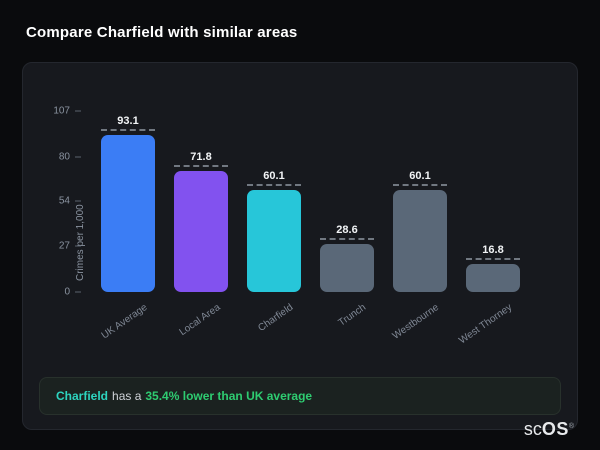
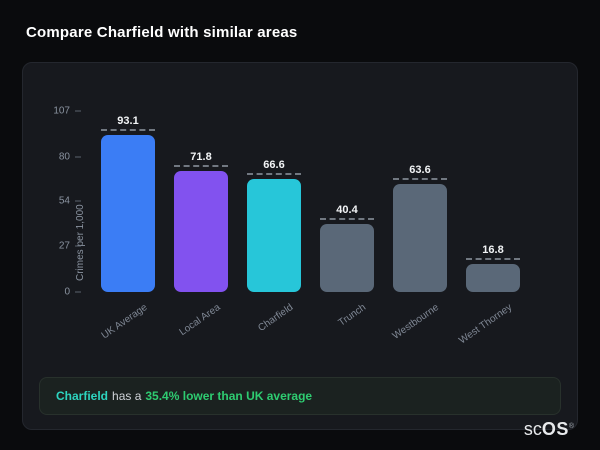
Charfield: 60.1 -> 66.6
Trunch: 28.6 -> 40.4
Westbourne: 60.1 -> 63.6
